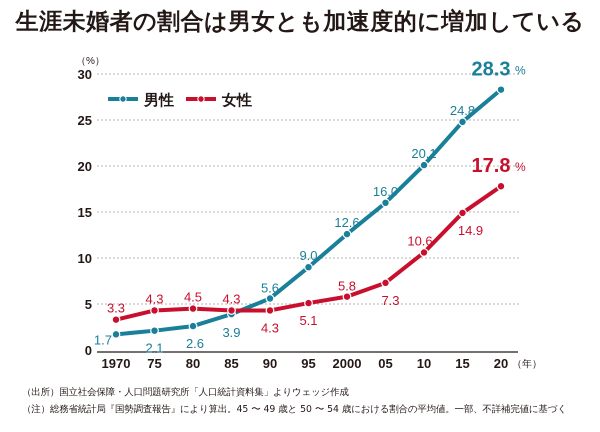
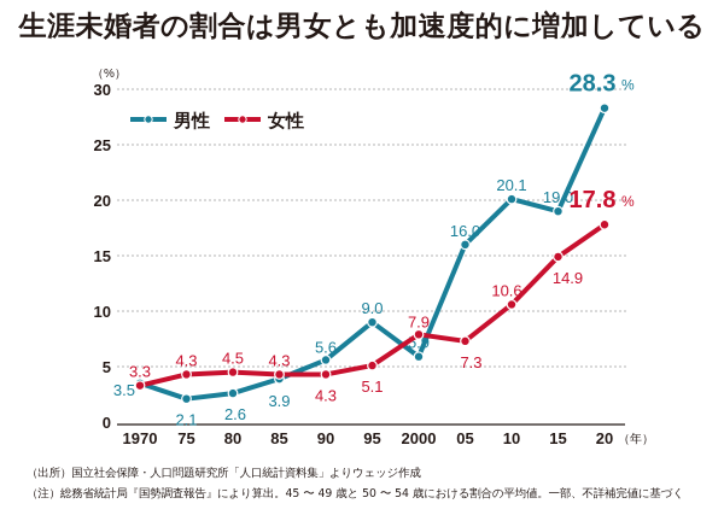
男性/1970: 1.7 -> 3.5
男性/2000: 12.6 -> 5.9
女性/2000: 5.8 -> 7.9
男性/15: 24.8 -> 19.0
